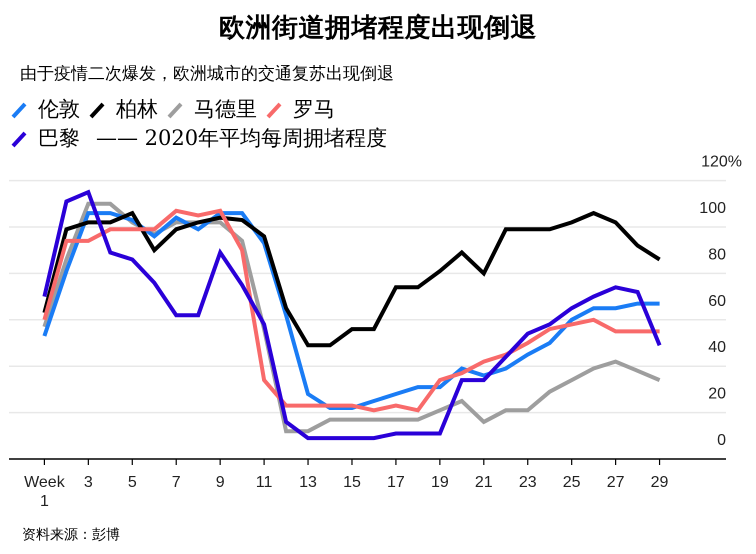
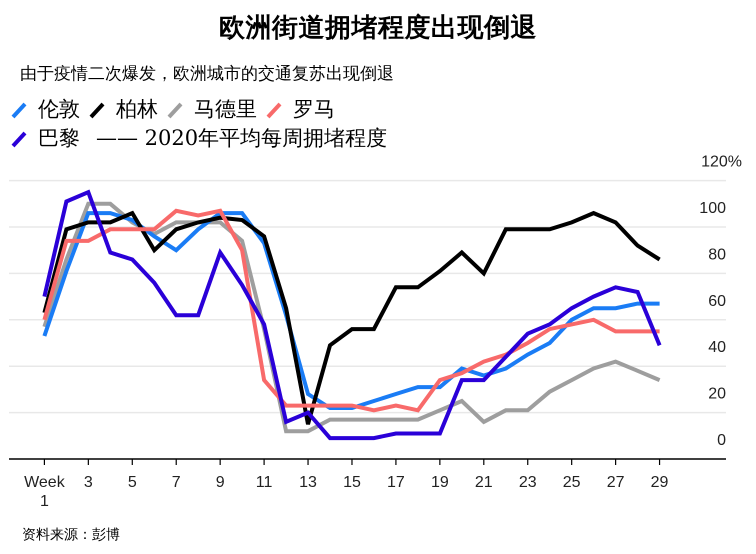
伦敦/7: 104 -> 90
柏林/13: 49 -> 15
巴黎/13: 9 -> 20
